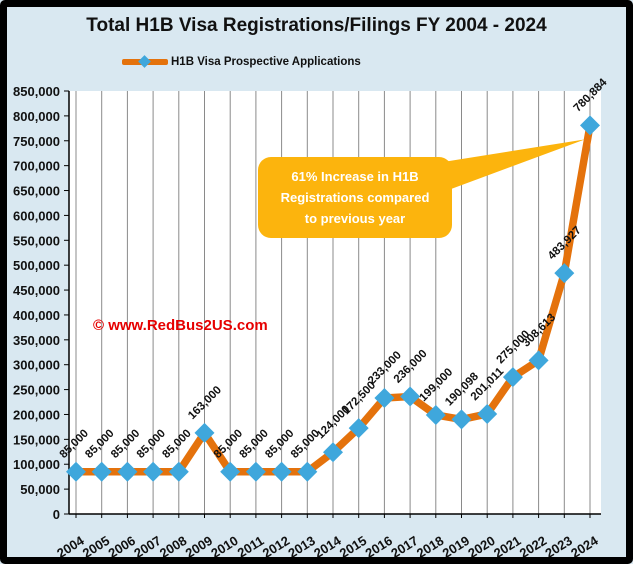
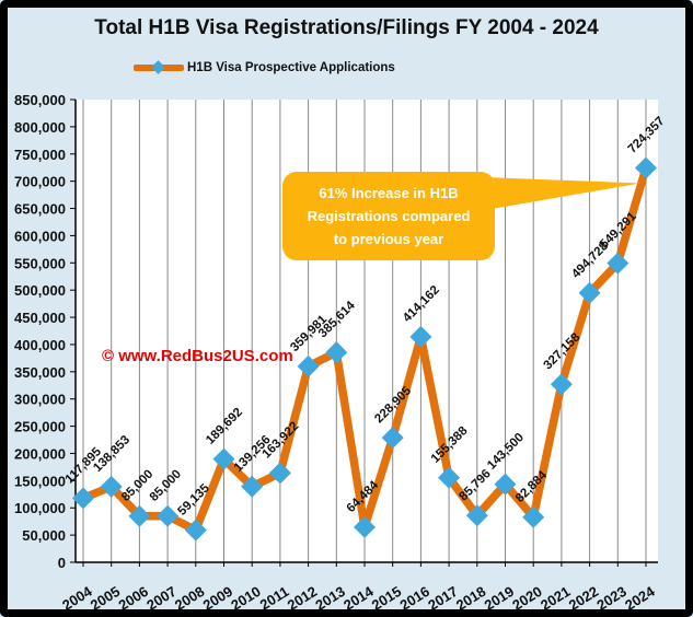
2004: 85,000 -> 117,895
2005: 85,000 -> 138,853
2008: 85,000 -> 59,135
2009: 163,000 -> 189,692
2010: 85,000 -> 139,256
2011: 85,000 -> 163,922
2012: 85,000 -> 359,981
2013: 85,000 -> 385,614
2014: 124,000 -> 64,484
2015: 172,500 -> 228,905
2016: 233,000 -> 414,162
2017: 236,000 -> 155,388
2018: 199,000 -> 85,796
2019: 190,098 -> 143,500
2020: 201,011 -> 82,884
2021: 275,000 -> 327,158
2022: 308,613 -> 494,728
2023: 483,927 -> 549,291
2024: 780,884 -> 724,357
